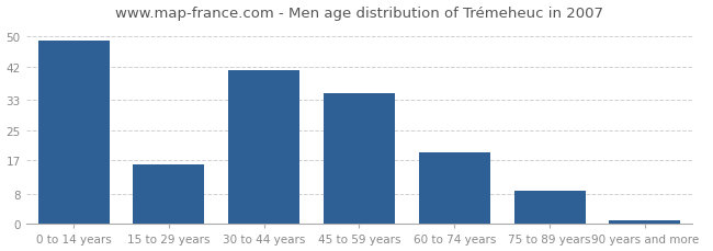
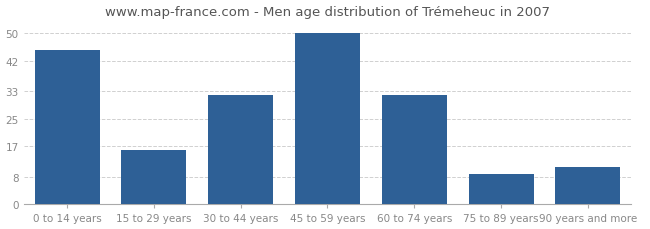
0 to 14 years: 49 -> 45
30 to 44 years: 41 -> 32
45 to 59 years: 35 -> 50
60 to 74 years: 19 -> 32
90 years and more: 1 -> 11
